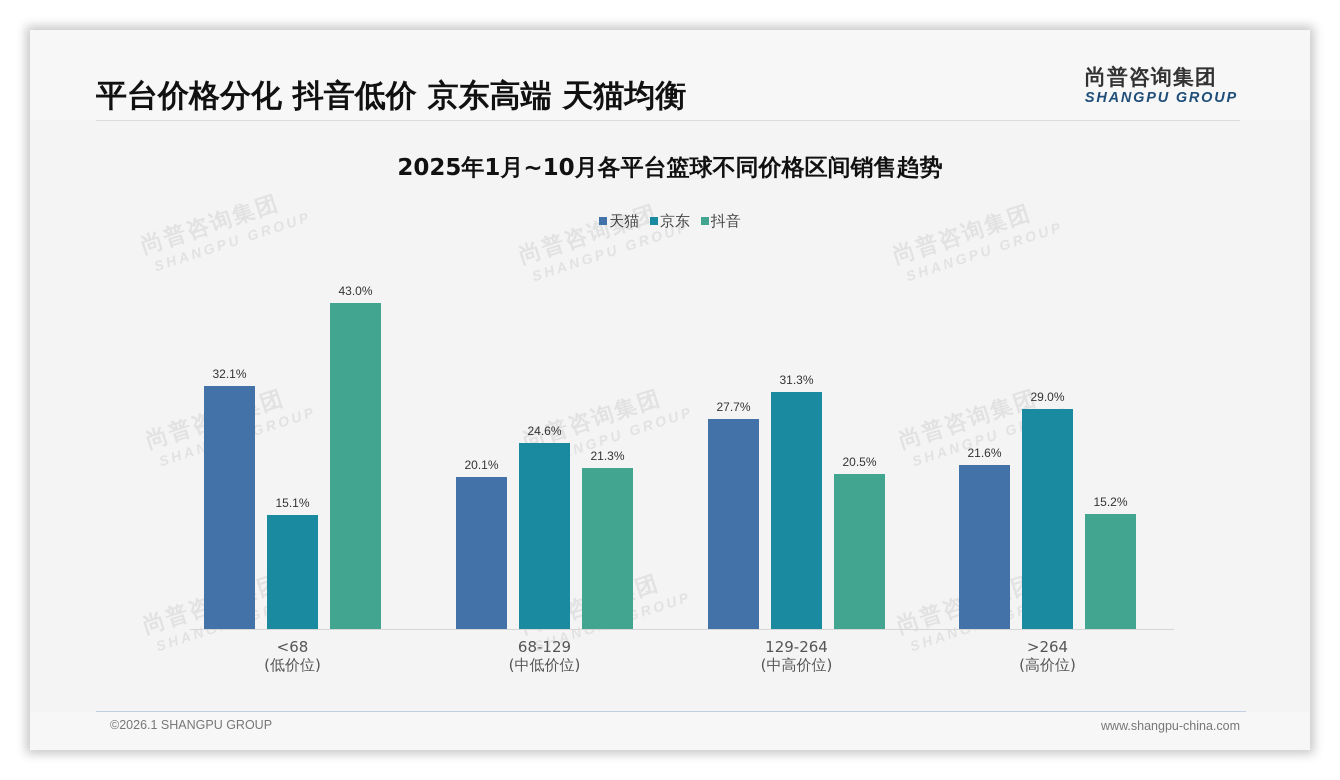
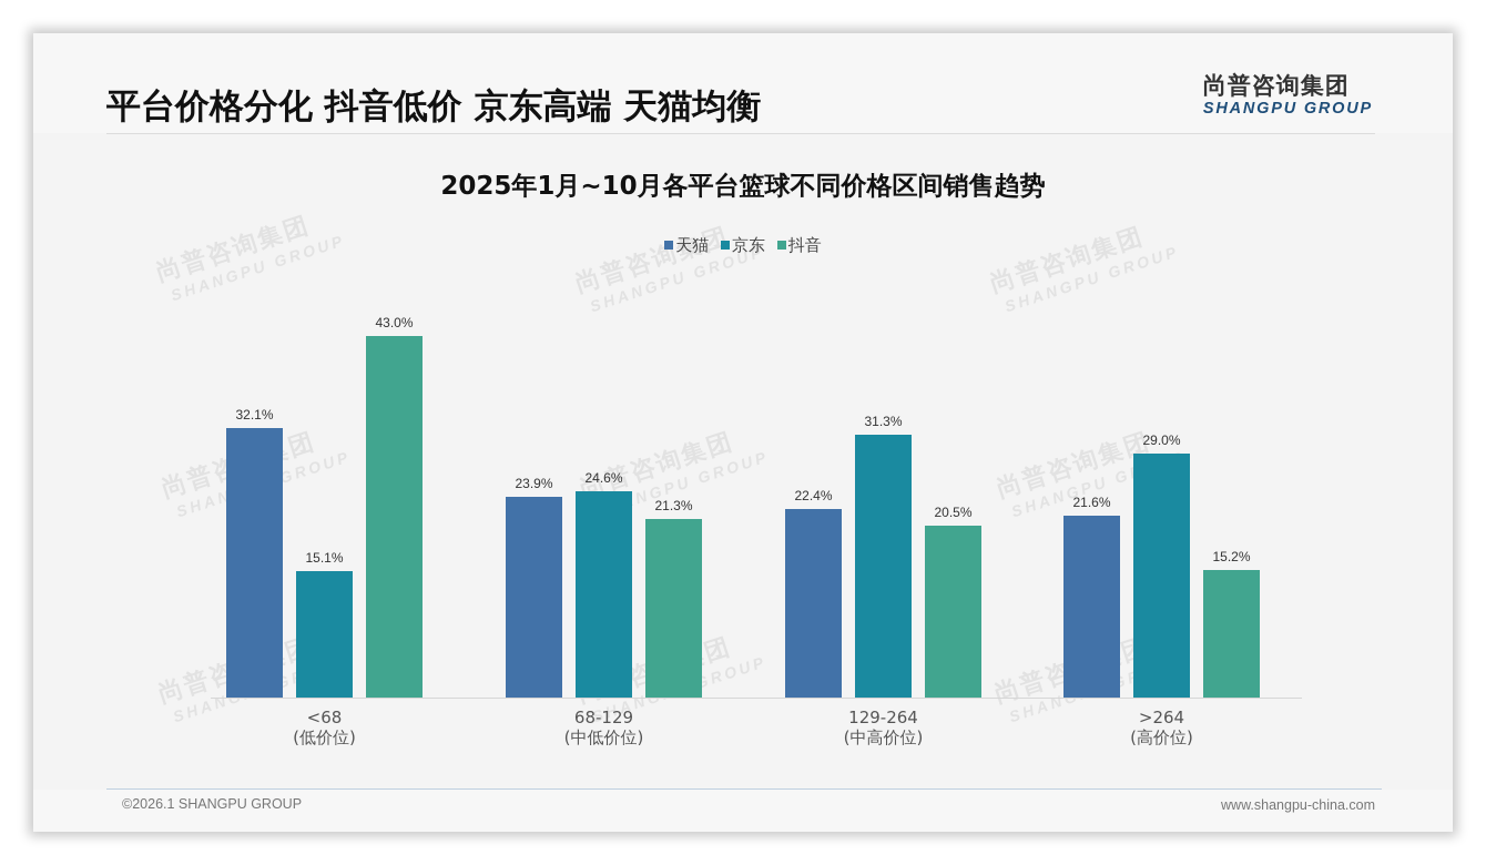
天猫/68-129: 20.1% -> 23.9%
天猫/129-264: 27.7% -> 22.4%
